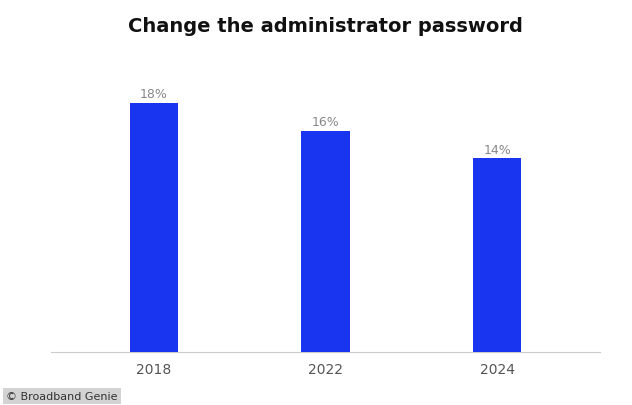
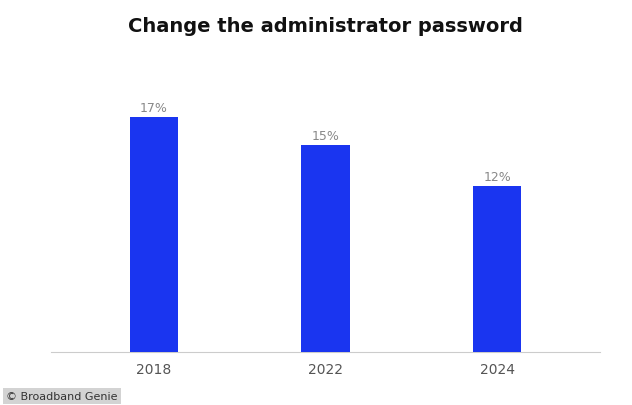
2018: 18% -> 17%
2022: 16% -> 15%
2024: 14% -> 12%
